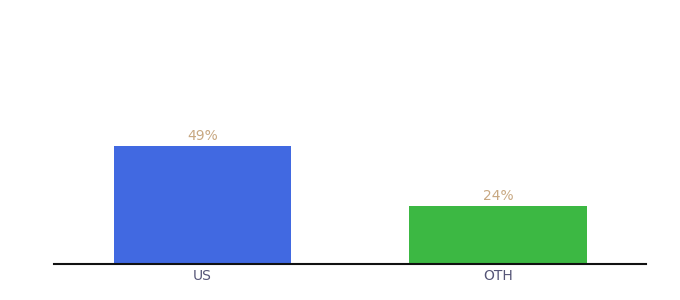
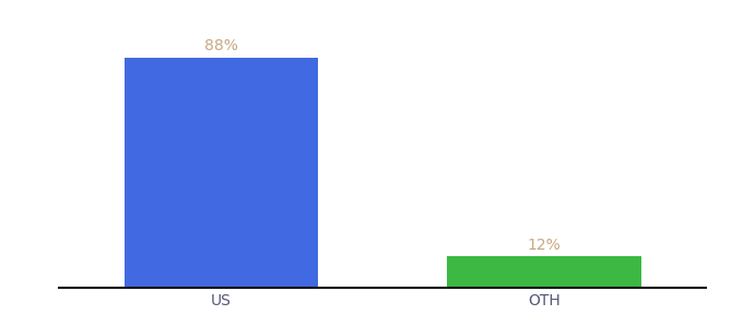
US: 49% -> 88%
OTH: 24% -> 12%
